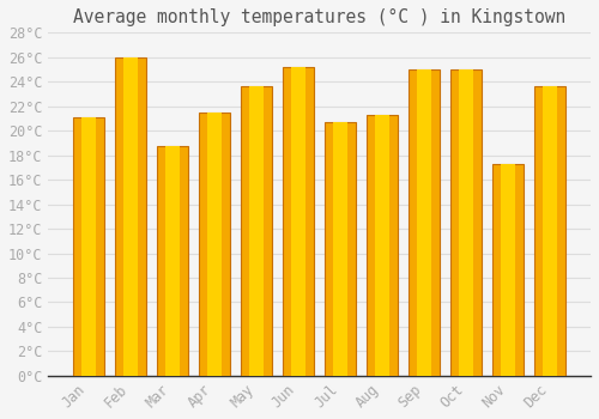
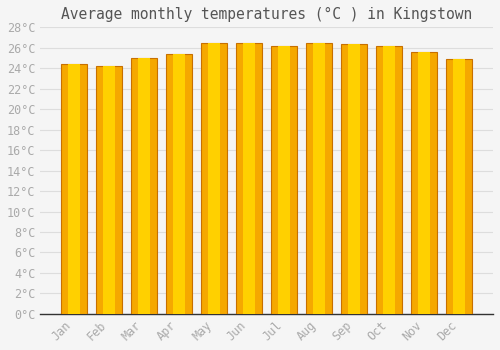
Jan: 21.1°C -> 24.4°C
Feb: 26.0°C -> 24.2°C
Mar: 18.7°C -> 25.0°C
Apr: 21.5°C -> 25.4°C
May: 23.6°C -> 26.5°C
Jun: 25.2°C -> 26.5°C
Jul: 20.7°C -> 26.2°C
Aug: 21.3°C -> 26.5°C
Sep: 25.0°C -> 26.4°C
Oct: 25.0°C -> 26.2°C
Nov: 17.3°C -> 25.6°C
Dec: 23.6°C -> 24.9°C
